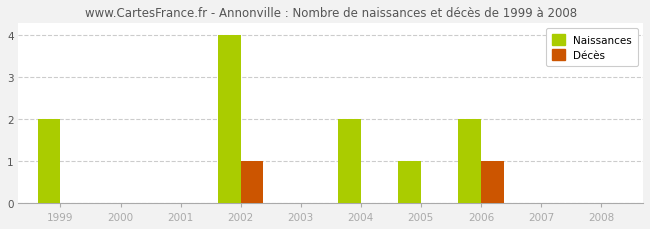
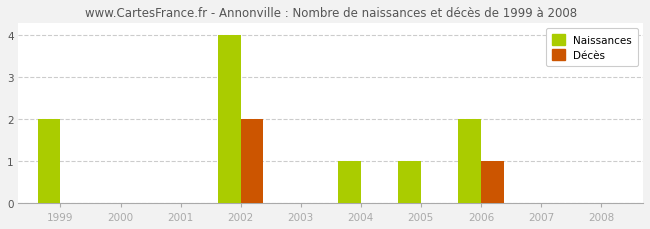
Décès/2002: 1 -> 2
Naissances/2004: 2 -> 1
